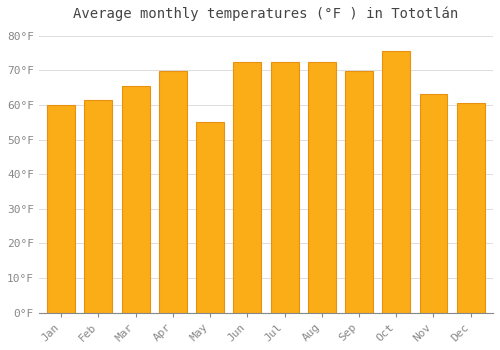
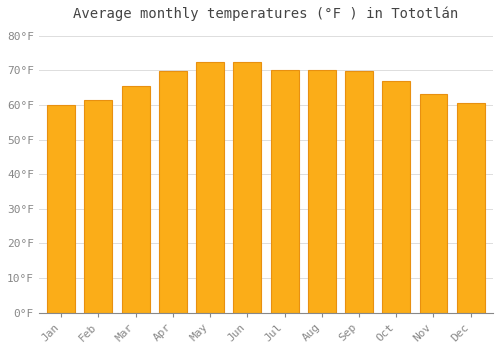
May: 55.0°F -> 72.5°F
Jul: 72.5°F -> 70.0°F
Aug: 72.5°F -> 70.0°F
Oct: 75.5°F -> 66.8°F
